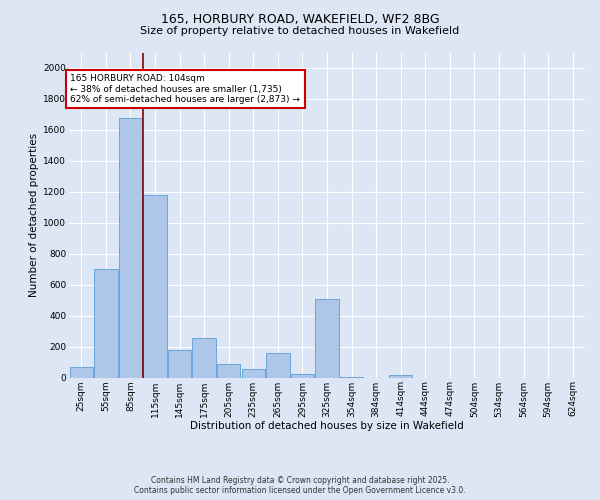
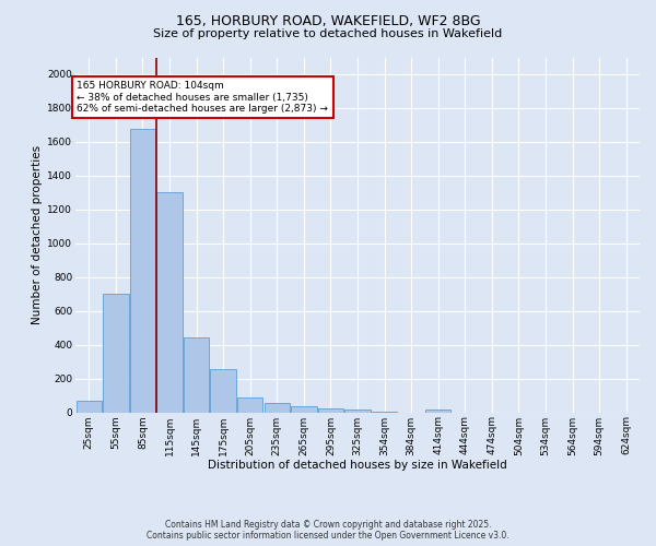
115sqm: 1180 -> 1300
145sqm: 180 -> 440
265sqm: 160 -> 40
325sqm: 510 -> 20
